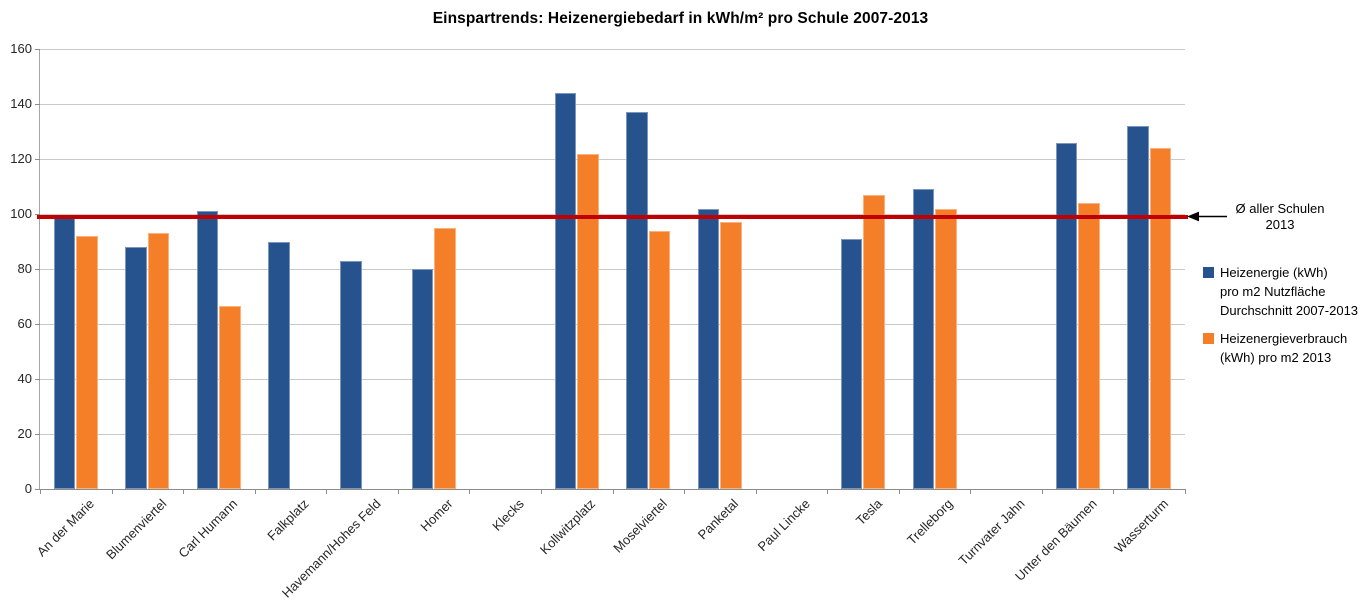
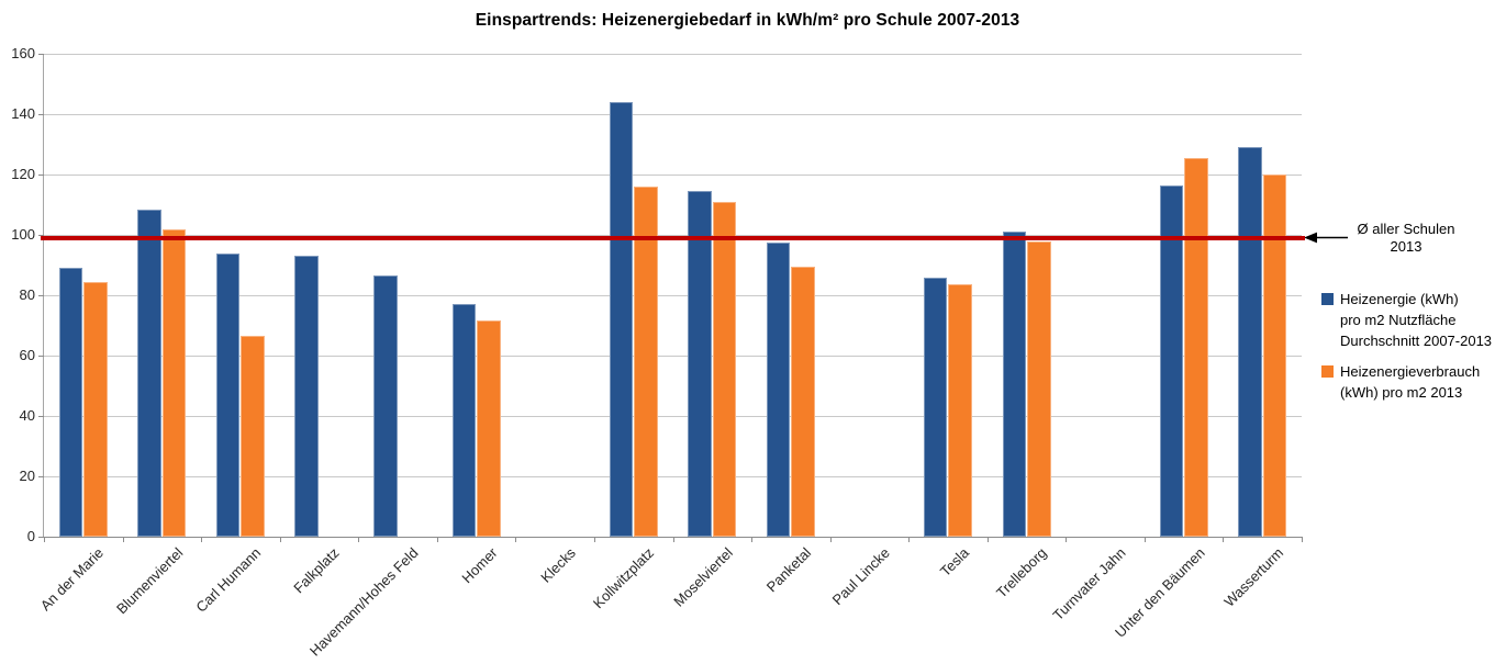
Heizenergie (kWh) pro m2 Nutzfläche Durchschnitt 2007-2013/An der Marie: 99 -> 89
Heizenergieverbrauch (kWh) pro m2 2013/An der Marie: 92 -> 84
Heizenergie (kWh) pro m2 Nutzfläche Durchschnitt 2007-2013/Blumenviertel: 88 -> 108
Heizenergieverbrauch (kWh) pro m2 2013/Blumenviertel: 93 -> 102
Heizenergie (kWh) pro m2 Nutzfläche Durchschnitt 2007-2013/Carl Humann: 101 -> 94
Heizenergie (kWh) pro m2 Nutzfläche Durchschnitt 2007-2013/Falkplatz: 90 -> 93
Heizenergie (kWh) pro m2 Nutzfläche Durchschnitt 2007-2013/Havemann/Hohes Feld: 83 -> 86
Heizenergie (kWh) pro m2 Nutzfläche Durchschnitt 2007-2013/Homer: 80 -> 77
Heizenergieverbrauch (kWh) pro m2 2013/Homer: 95 -> 72
Heizenergieverbrauch (kWh) pro m2 2013/Kollwitzplatz: 122 -> 116
Heizenergie (kWh) pro m2 Nutzfläche Durchschnitt 2007-2013/Moselviertel: 137 -> 114
Heizenergieverbrauch (kWh) pro m2 2013/Moselviertel: 94 -> 111
Heizenergie (kWh) pro m2 Nutzfläche Durchschnitt 2007-2013/Panketal: 102 -> 98
Heizenergieverbrauch (kWh) pro m2 2013/Panketal: 97 -> 90
Heizenergie (kWh) pro m2 Nutzfläche Durchschnitt 2007-2013/Tesla: 91 -> 86
Heizenergieverbrauch (kWh) pro m2 2013/Tesla: 107 -> 84
Heizenergie (kWh) pro m2 Nutzfläche Durchschnitt 2007-2013/Trelleborg: 109 -> 101
Heizenergieverbrauch (kWh) pro m2 2013/Trelleborg: 102 -> 98
Heizenergie (kWh) pro m2 Nutzfläche Durchschnitt 2007-2013/Unter den Bäumen: 126 -> 116
Heizenergieverbrauch (kWh) pro m2 2013/Unter den Bäumen: 104 -> 126
Heizenergie (kWh) pro m2 Nutzfläche Durchschnitt 2007-2013/Wasserturm: 132 -> 129
Heizenergieverbrauch (kWh) pro m2 2013/Wasserturm: 124 -> 120
